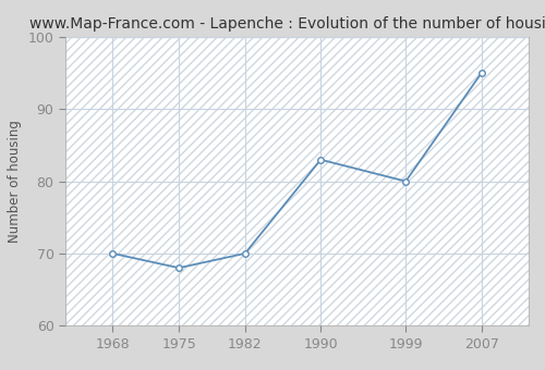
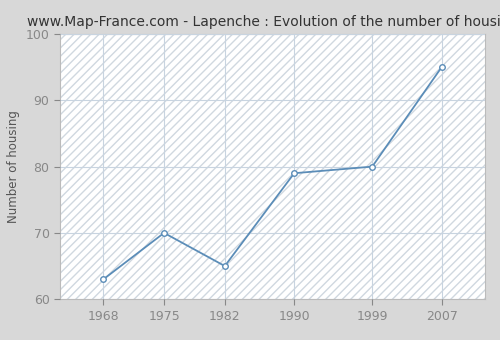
1968: 70 -> 63
1975: 68 -> 70
1982: 70 -> 65
1990: 83 -> 79
